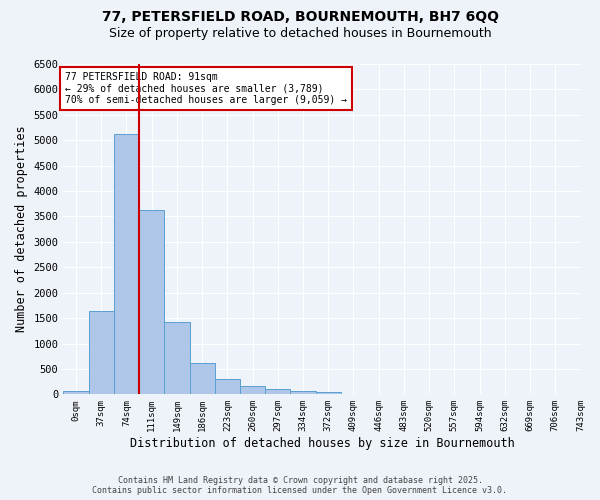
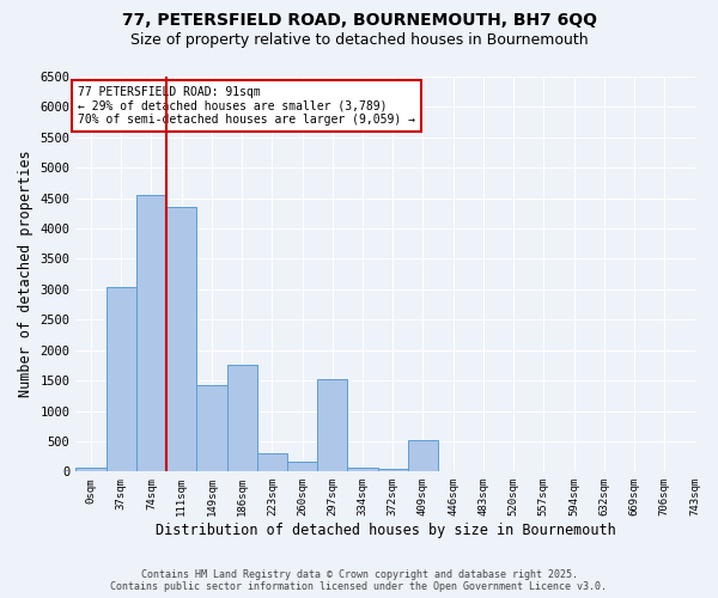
37sqm: 1640 -> 3040
74sqm: 5120 -> 4560
111sqm: 3620 -> 4360
186sqm: 610 -> 1760
297sqm: 100 -> 1520
409sqm: 10 -> 520
